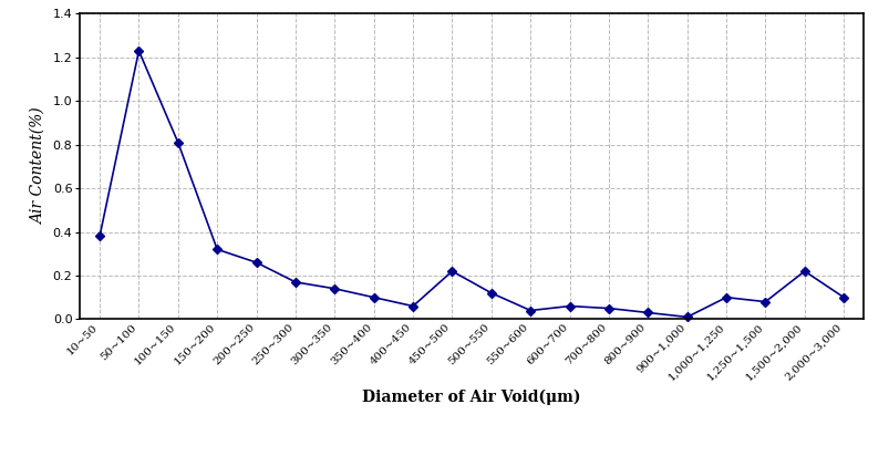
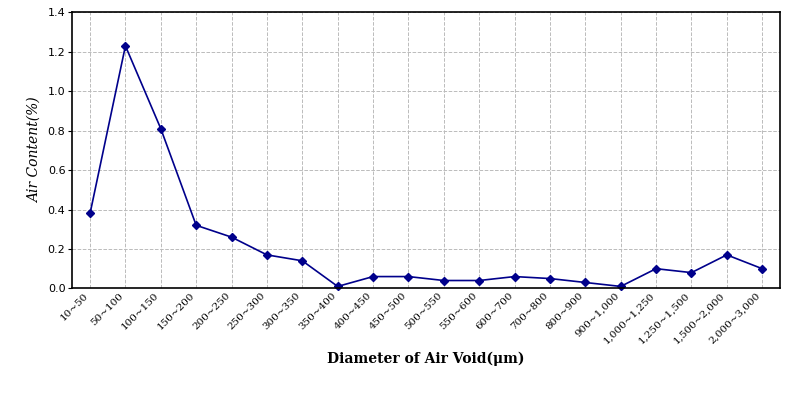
350~400: 0.10 -> 0.01
450~500: 0.22 -> 0.06
500~550: 0.12 -> 0.04
1,500~2,000: 0.22 -> 0.17
